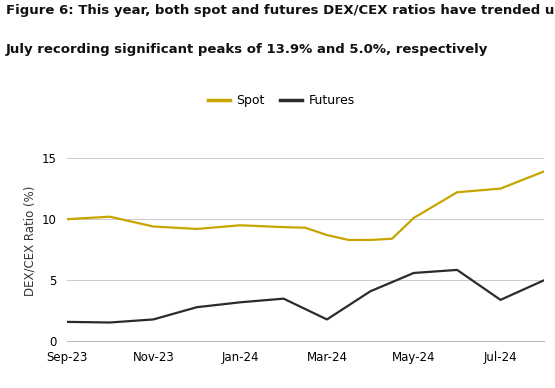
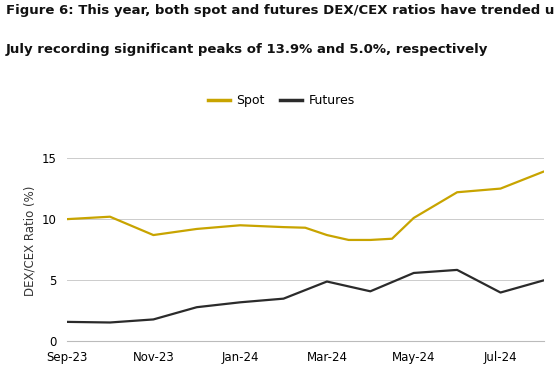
Spot/Nov-23: 9.4 -> 8.7
Futures/Mar-24: 1.8 -> 4.9
Futures/Jul-24: 3.4 -> 4.0
